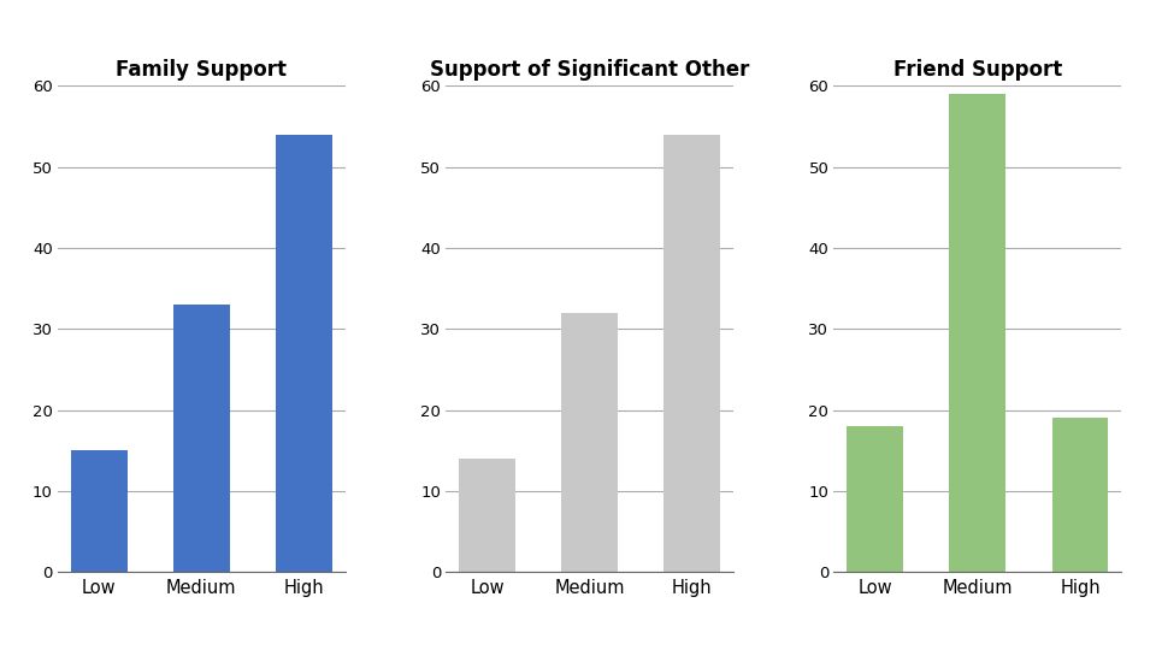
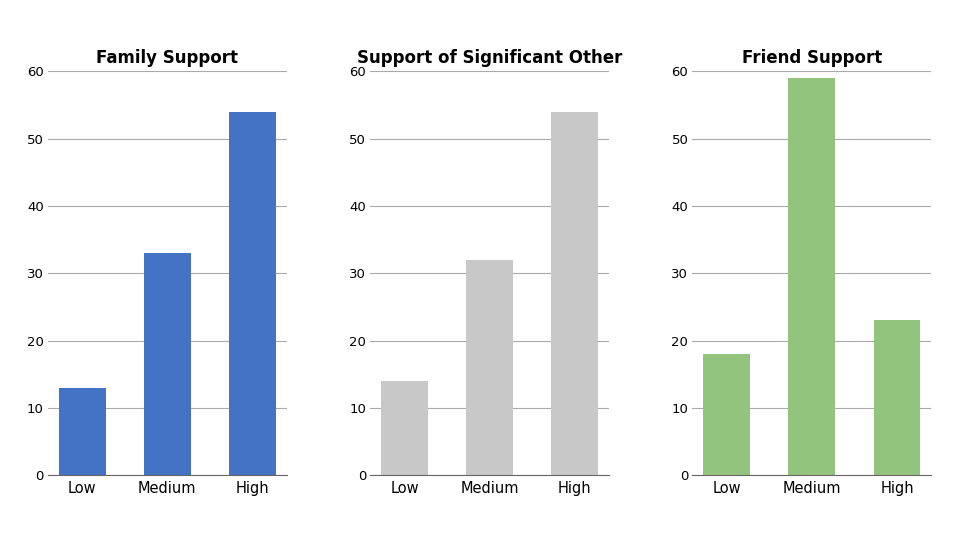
Family Support/Low: 15 -> 13
Friend Support/High: 19 -> 23
